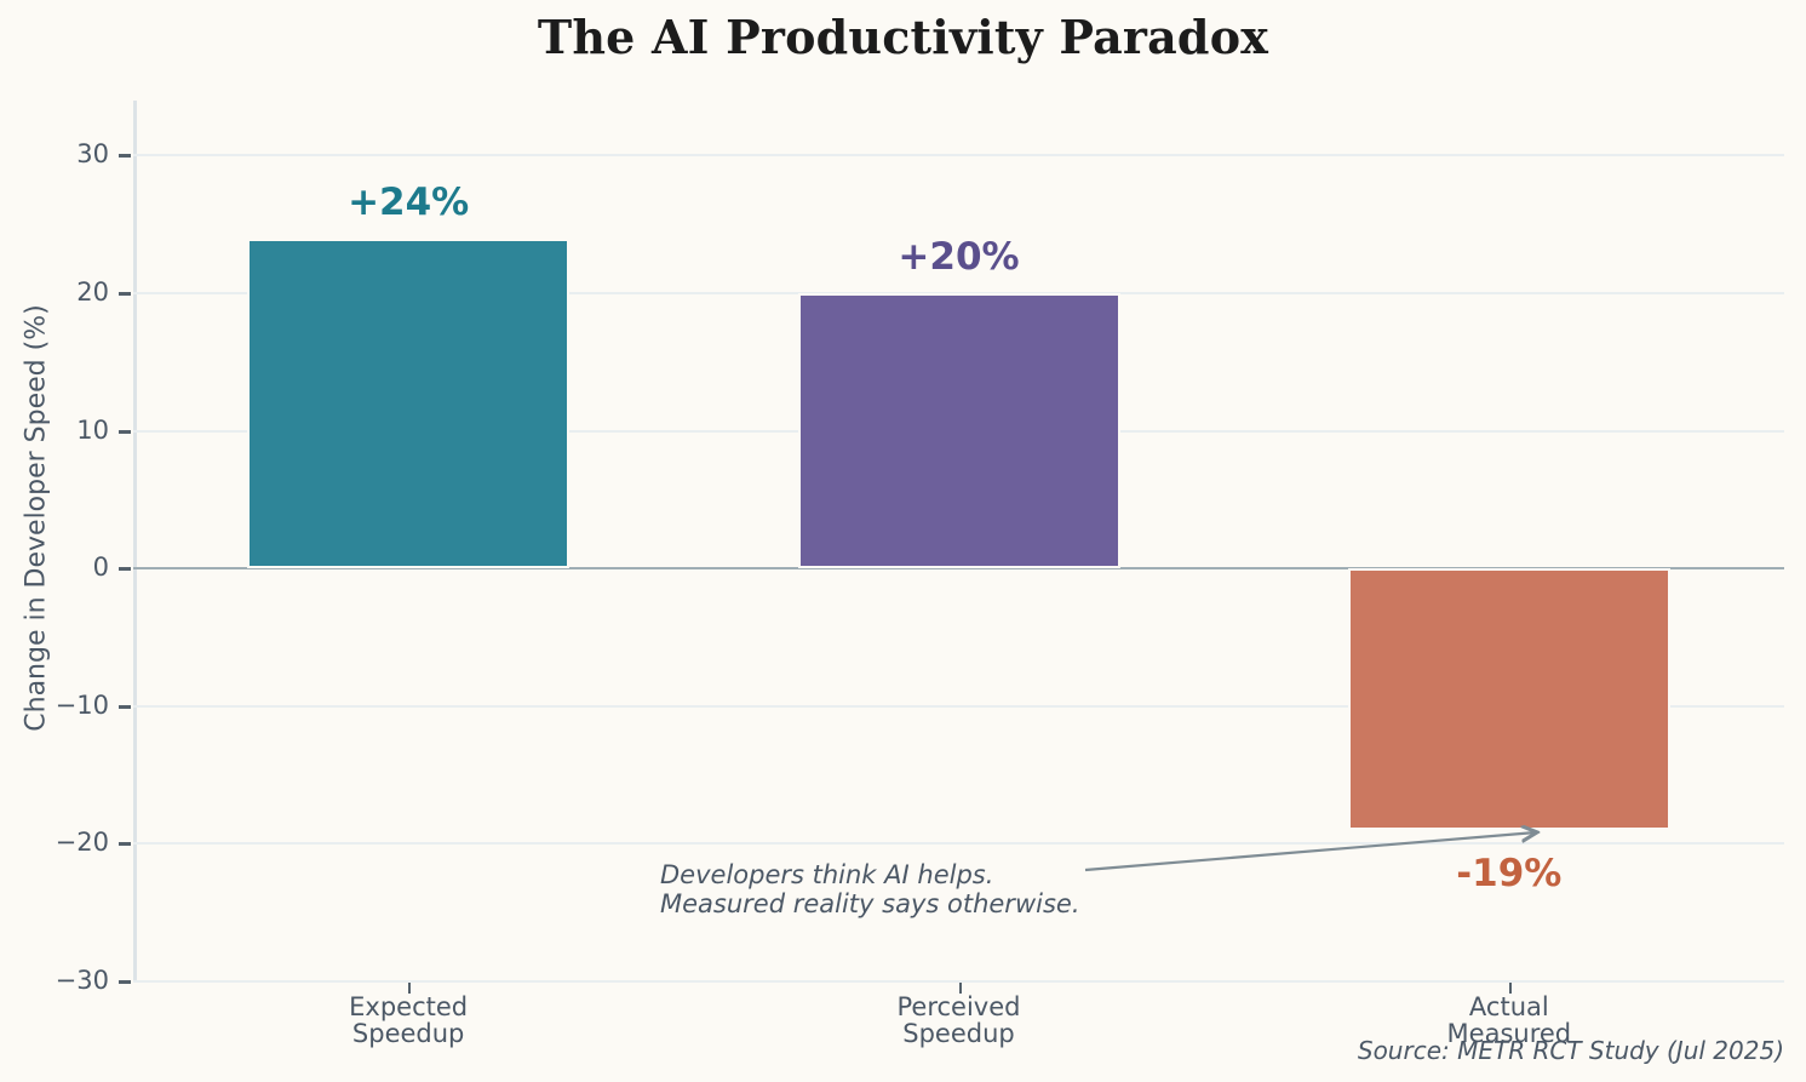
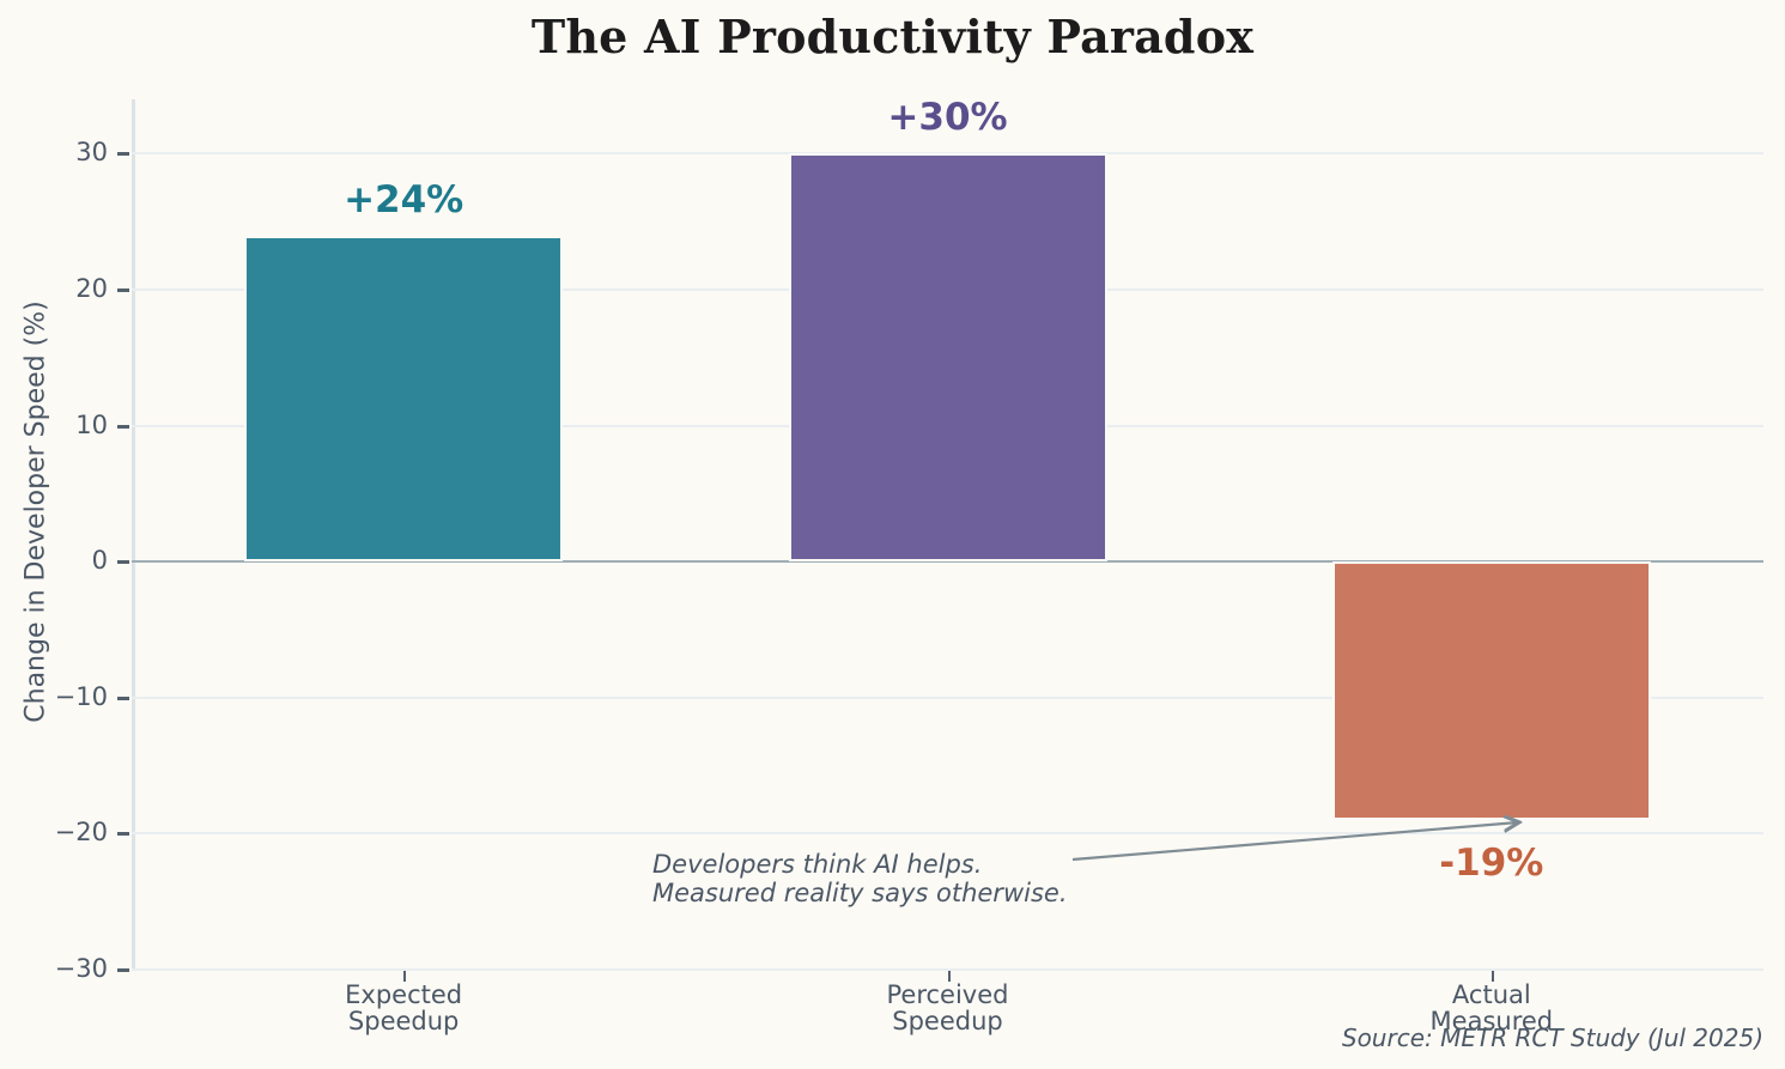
Perceived Speedup: +20% -> +30%
